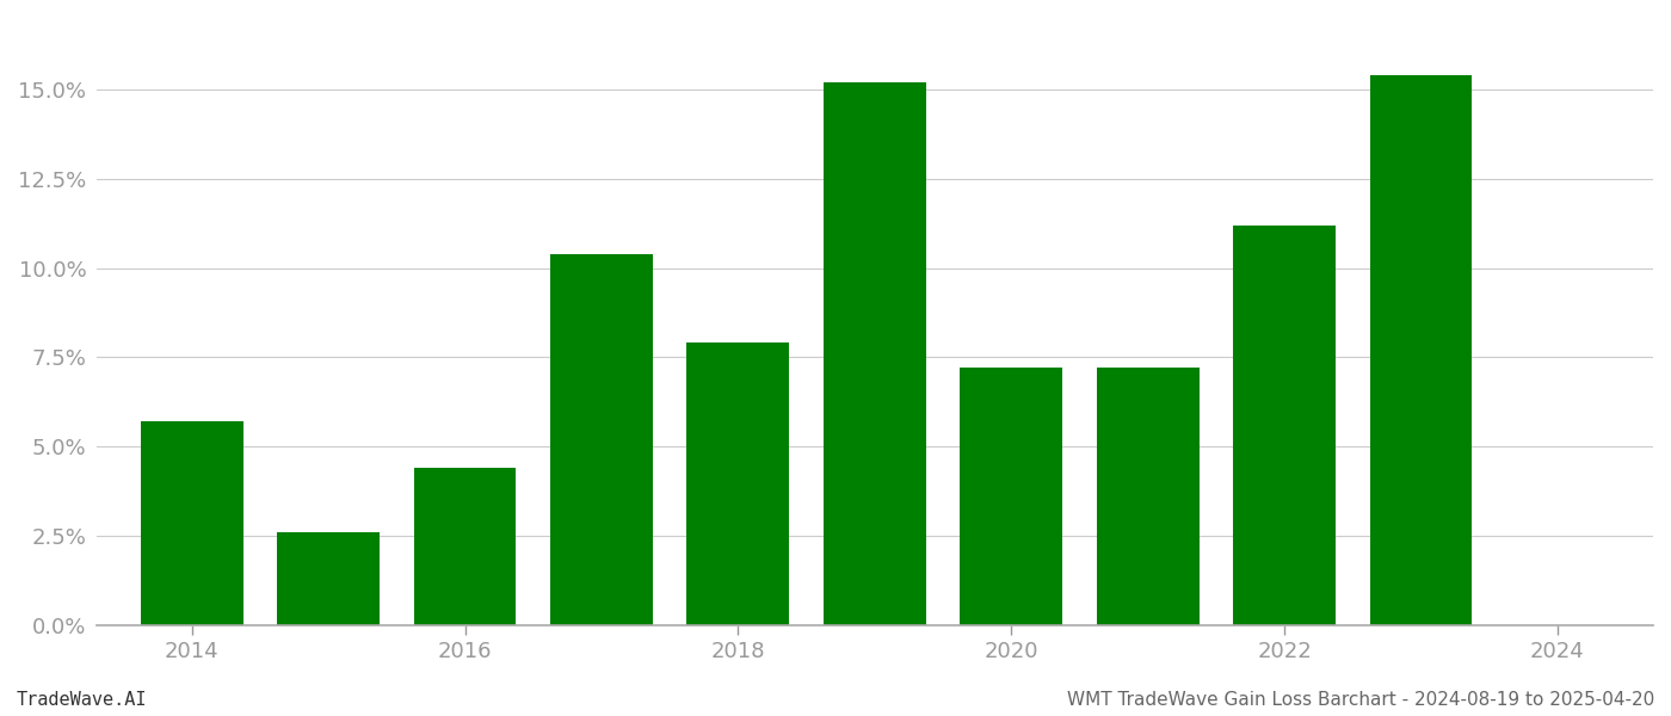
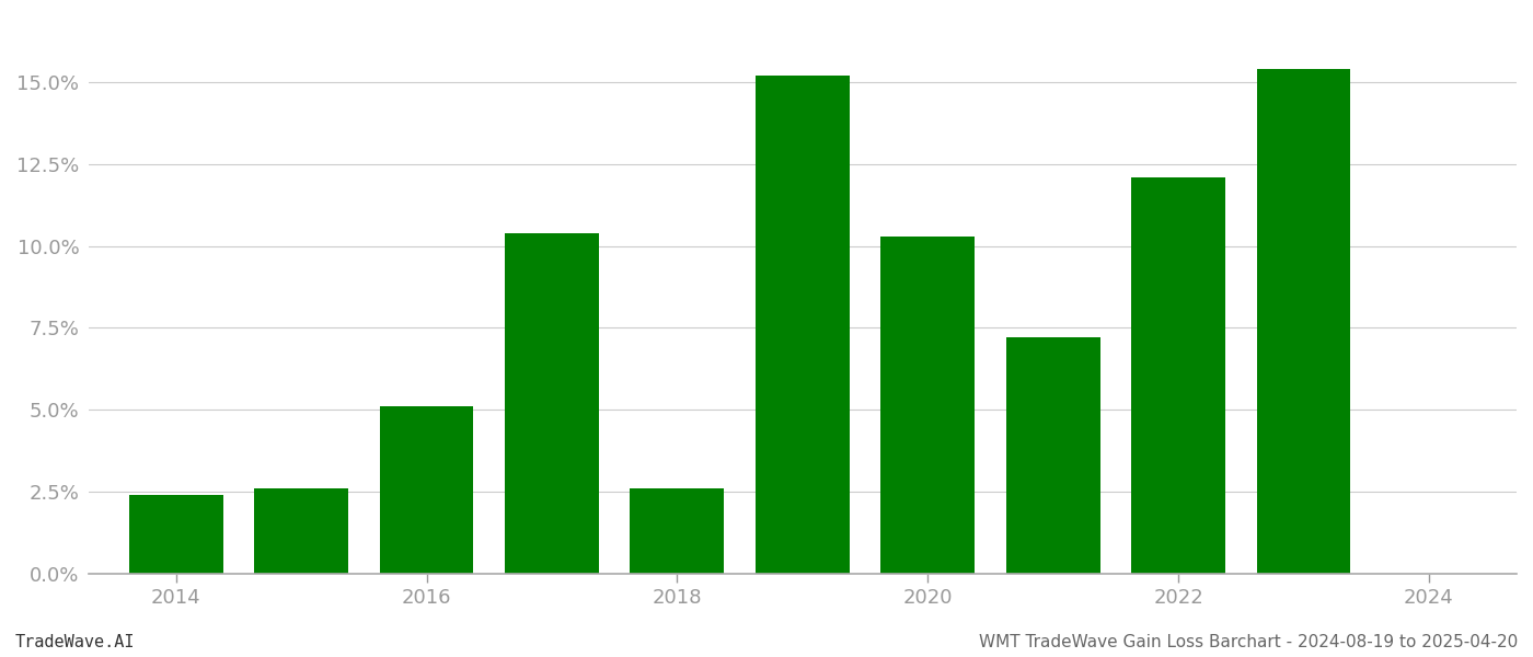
2014: 5.7% -> 2.4%
2016: 4.4% -> 5.1%
2018: 7.9% -> 2.6%
2020: 7.2% -> 10.3%
2022: 11.2% -> 12.1%
